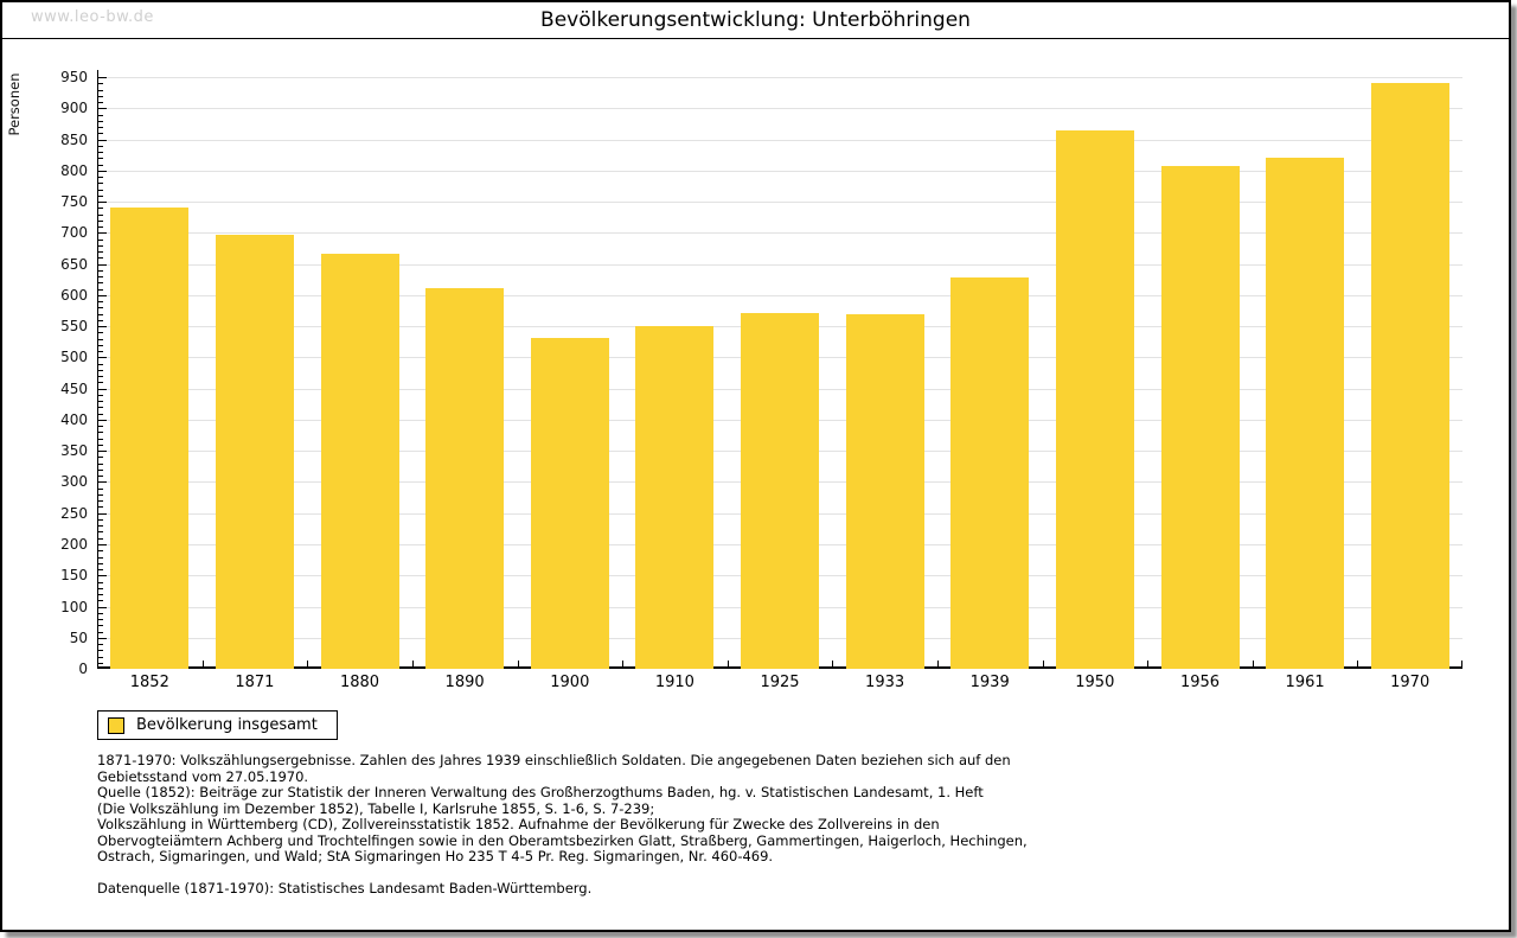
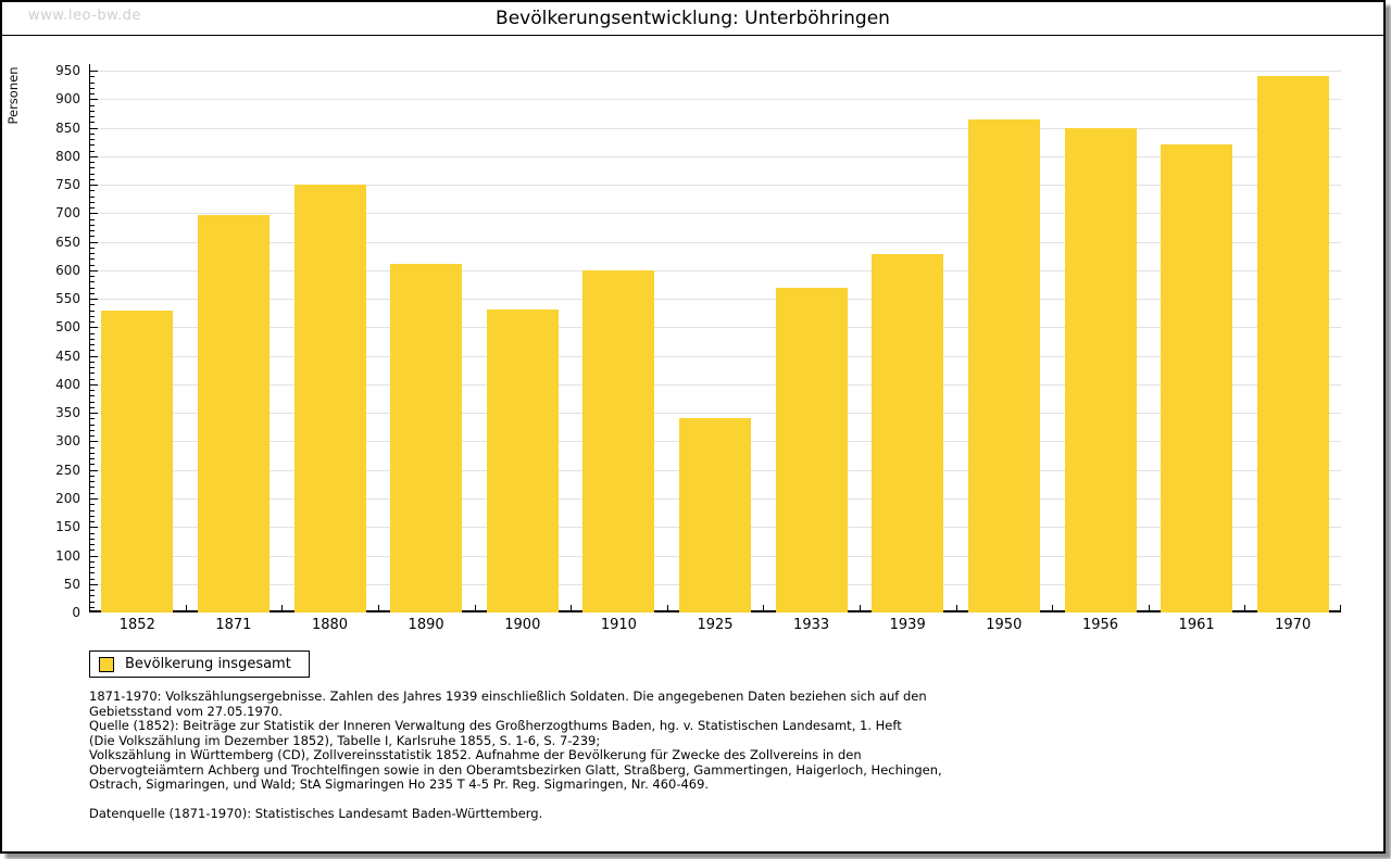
1852: 740 -> 530
1880: 670 -> 750
1910: 550 -> 600
1925: 570 -> 340
1956: 810 -> 850
